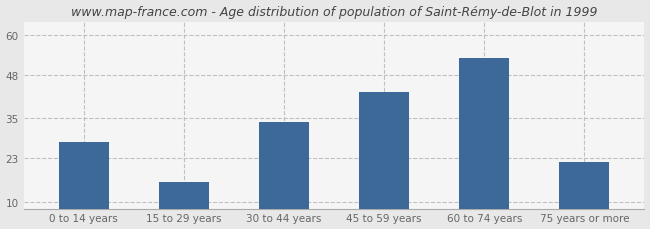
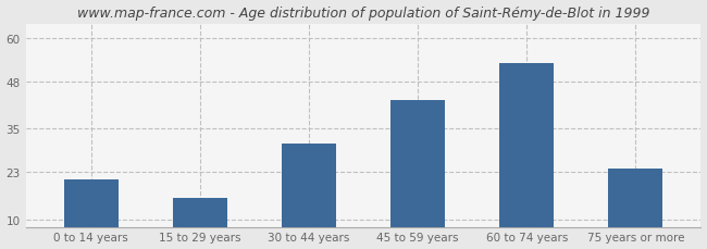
0 to 14 years: 28 -> 21
30 to 44 years: 34 -> 31
75 years or more: 22 -> 24
